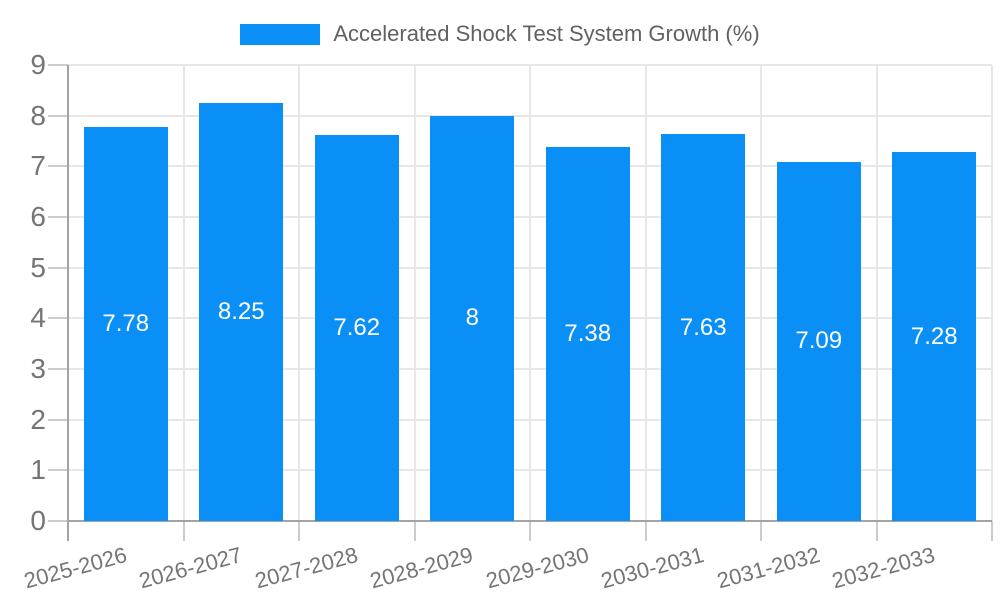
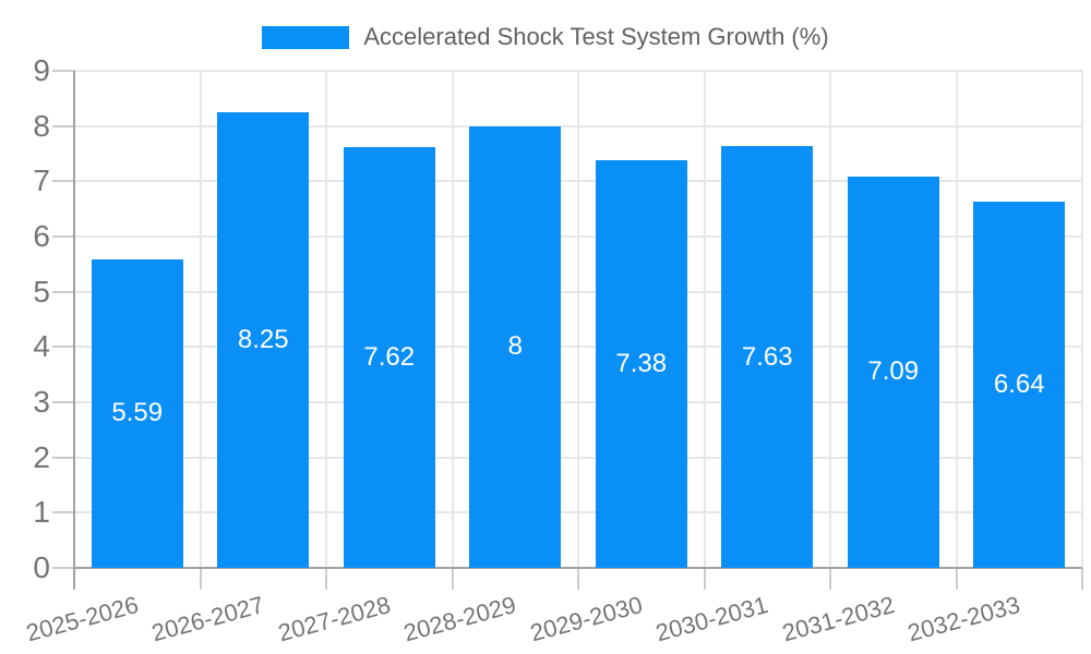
2025-2026: 7.78 -> 5.59
2032-2033: 7.28 -> 6.64
